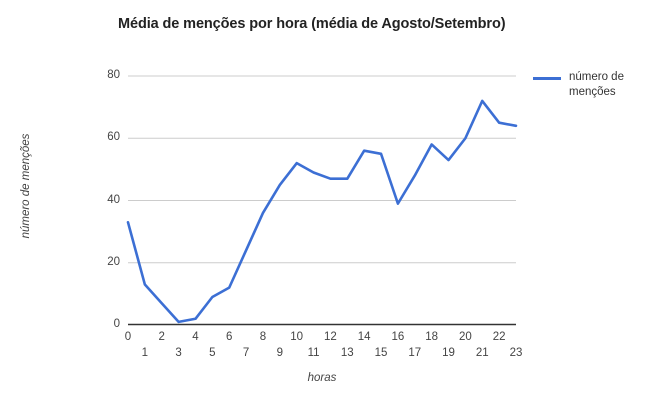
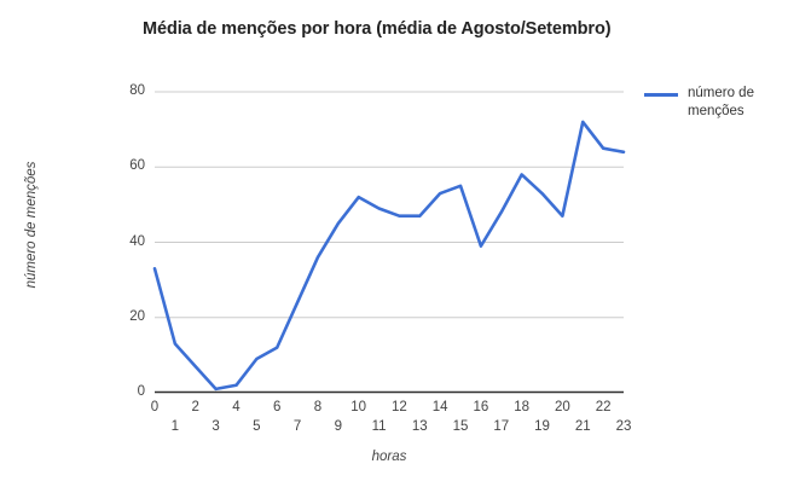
14: 56 -> 53
20: 60 -> 47
